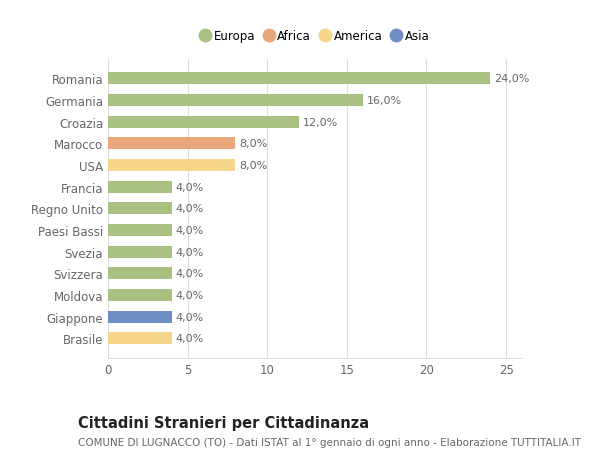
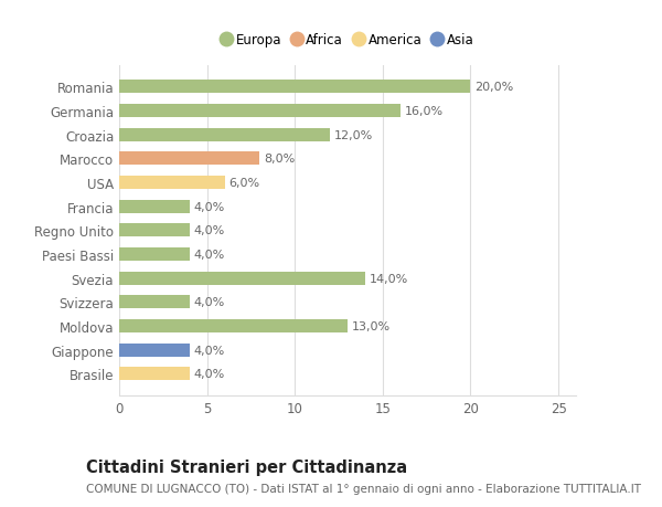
Romania: 24,0% -> 20,0%
USA: 8,0% -> 6,0%
Svezia: 4,0% -> 14,0%
Moldova: 4,0% -> 13,0%
